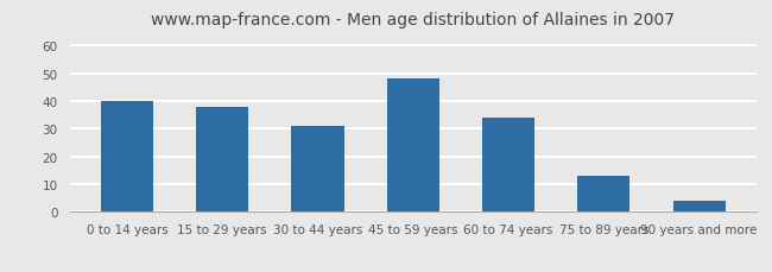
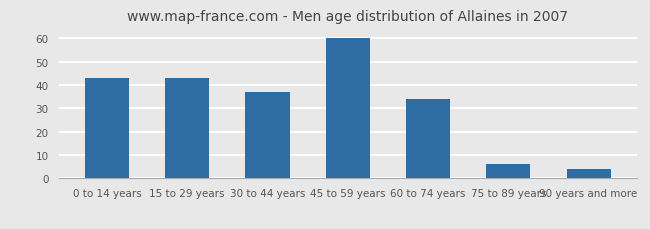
0 to 14 years: 40 -> 43
15 to 29 years: 38 -> 43
30 to 44 years: 31 -> 37
45 to 59 years: 48 -> 60
75 to 89 years: 13 -> 6
